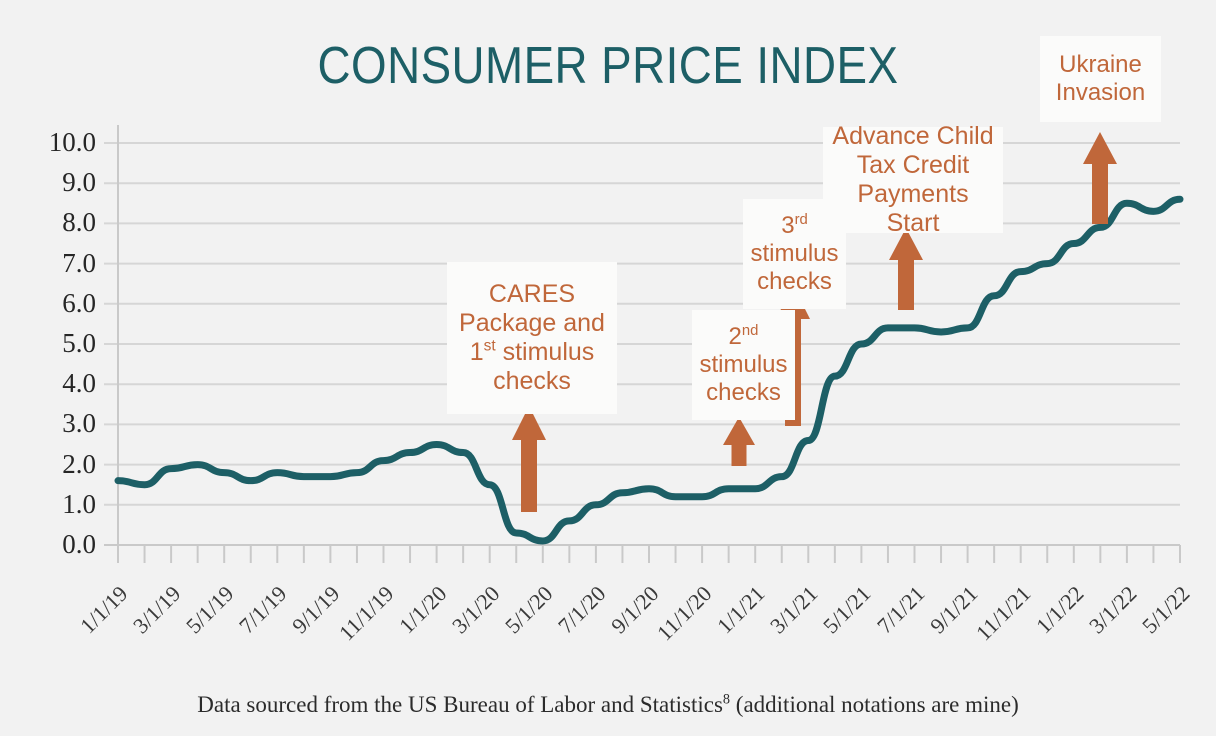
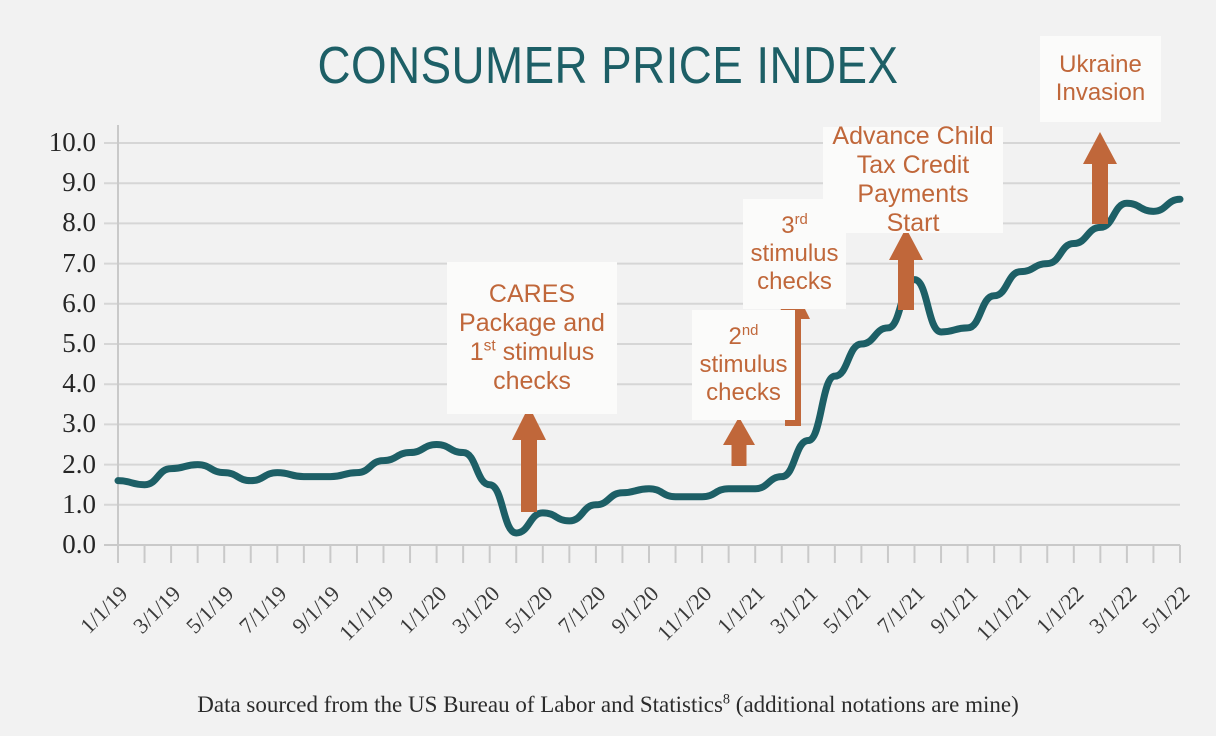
5/1/20: 0.1 -> 0.8
7/1/21: 5.4 -> 6.6
